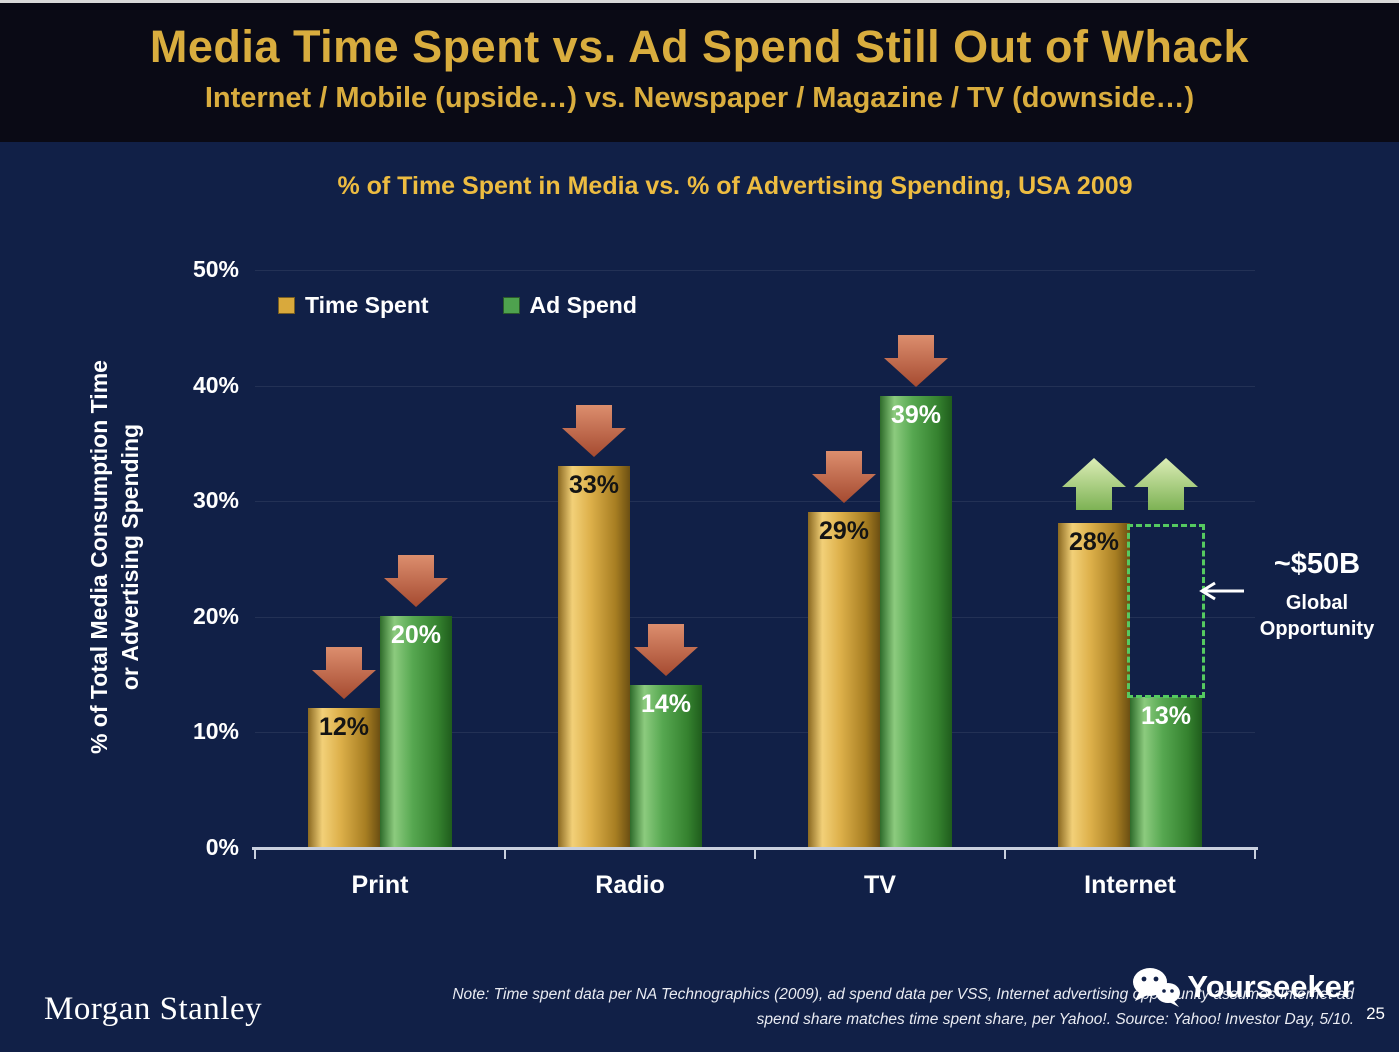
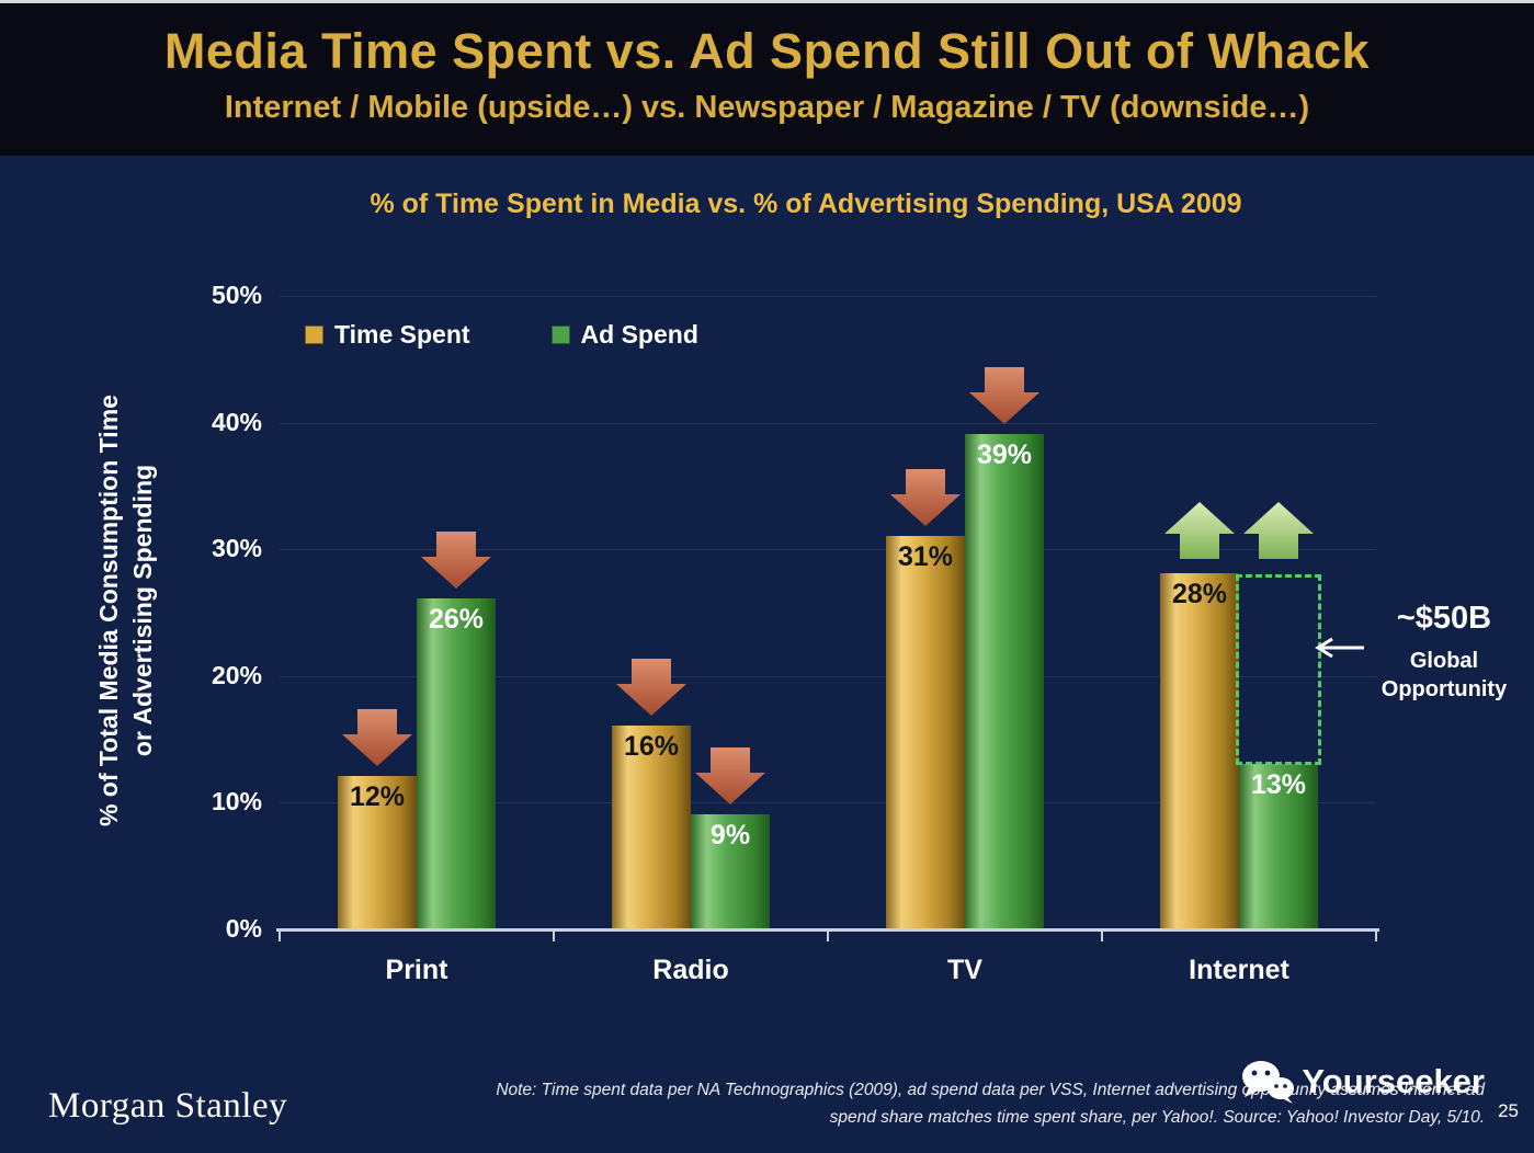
Ad Spend/Print: 20% -> 26%
Time Spent/Radio: 33% -> 16%
Ad Spend/Radio: 14% -> 9%
Time Spent/TV: 29% -> 31%
